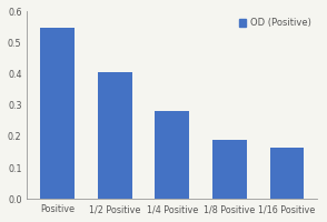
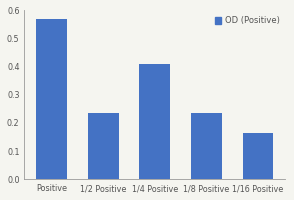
Positive: 0.550 -> 0.570
1/2 Positive: 0.405 -> 0.235
1/4 Positive: 0.280 -> 0.410
1/8 Positive: 0.190 -> 0.235
